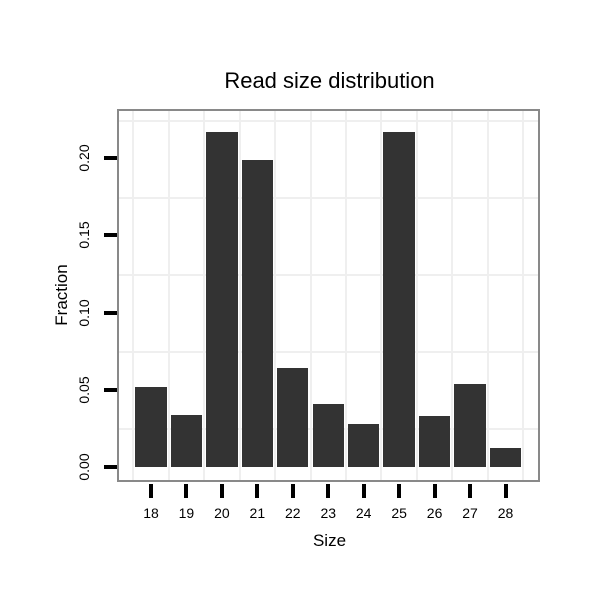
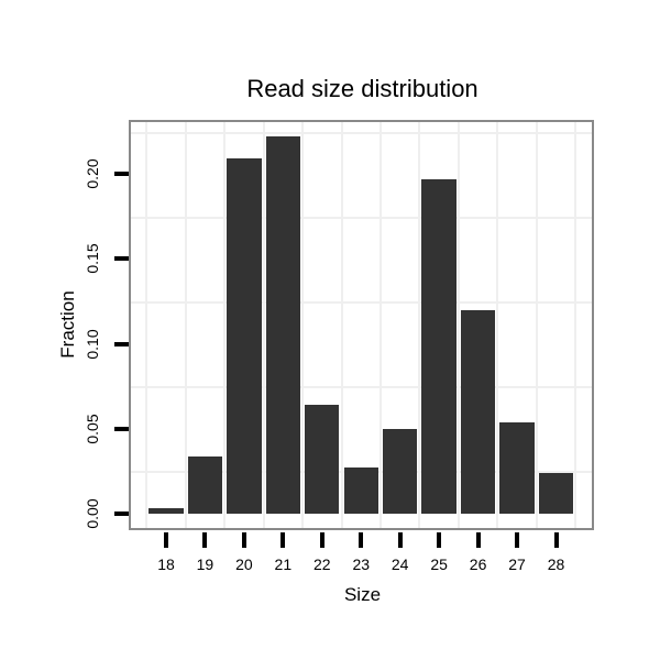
18: 0.052 -> 0.003
20: 0.217 -> 0.209
21: 0.199 -> 0.222
23: 0.041 -> 0.027
24: 0.028 -> 0.050
25: 0.217 -> 0.197
26: 0.033 -> 0.120
28: 0.012 -> 0.024
